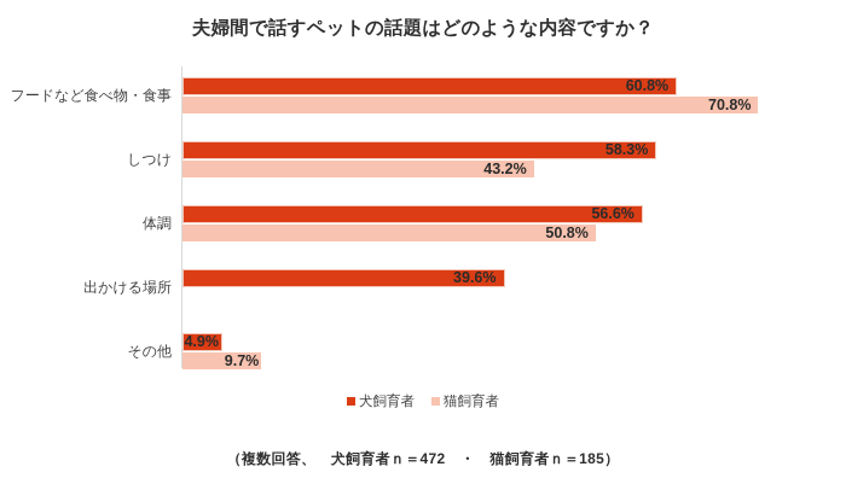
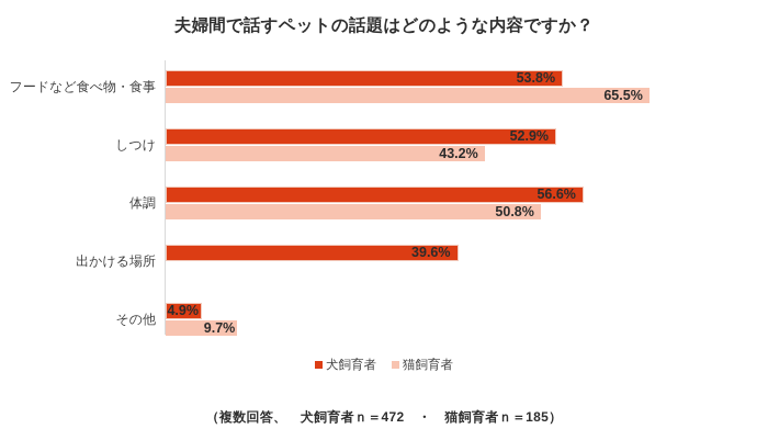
犬飼育者/フードなど食べ物・食事: 60.8% -> 53.8%
猫飼育者/フードなど食べ物・食事: 70.8% -> 65.5%
犬飼育者/しつけ: 58.3% -> 52.9%
